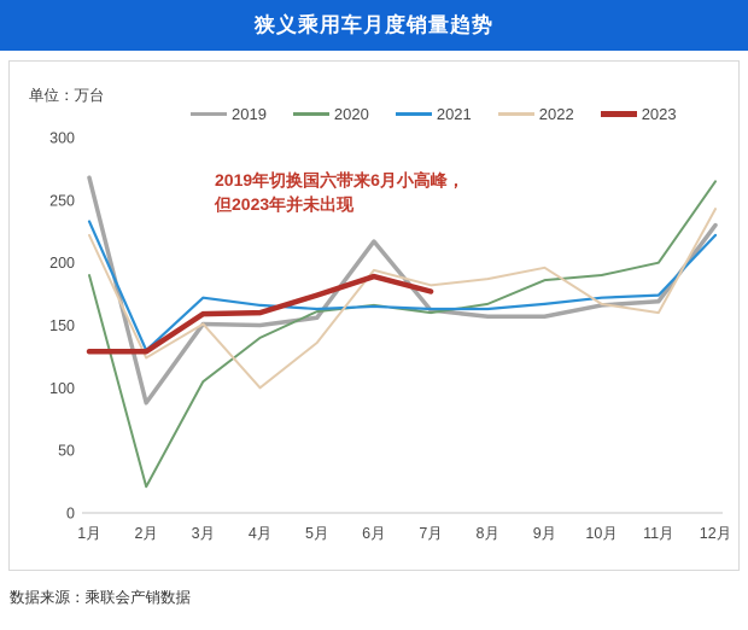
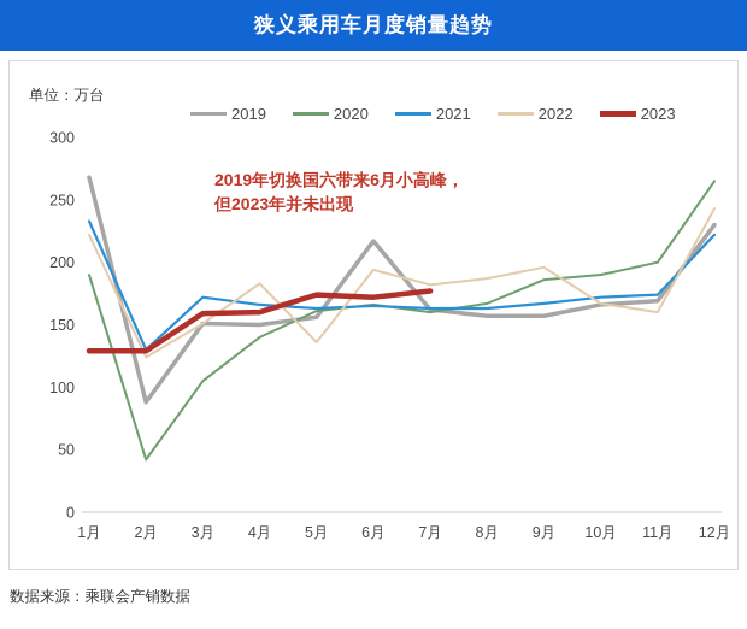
2020/2月: 21 -> 42
2022/4月: 100 -> 183
2023/6月: 189 -> 172
